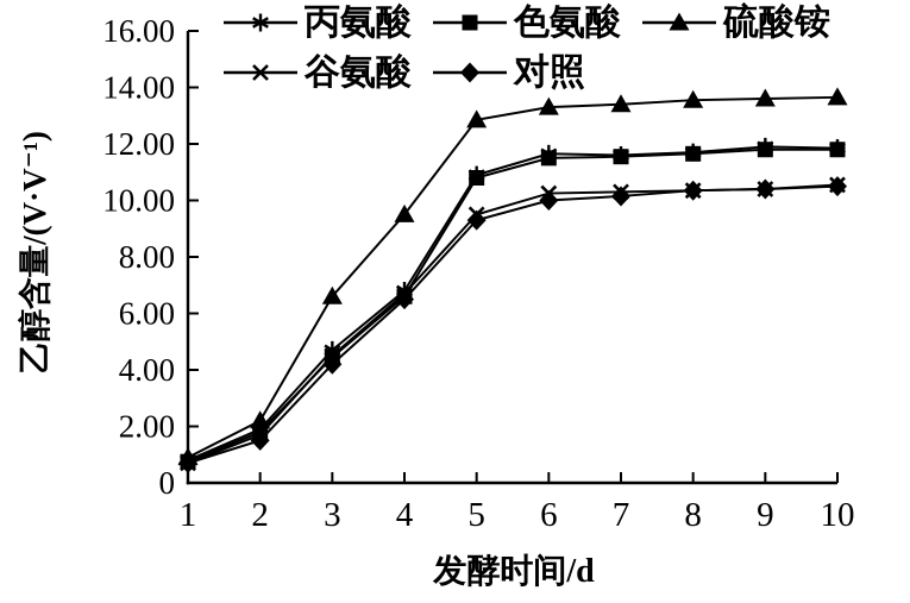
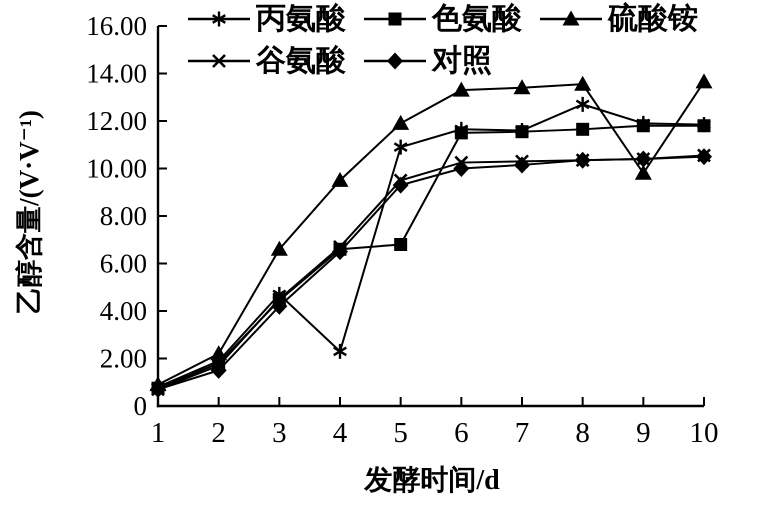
丙氨酸/4: 6.8 -> 2.3
色氨酸/5: 10.8 -> 6.8
硫酸铵/5: 12.8 -> 11.9
丙氨酸/8: 11.7 -> 12.7
硫酸铵/9: 13.6 -> 9.8
